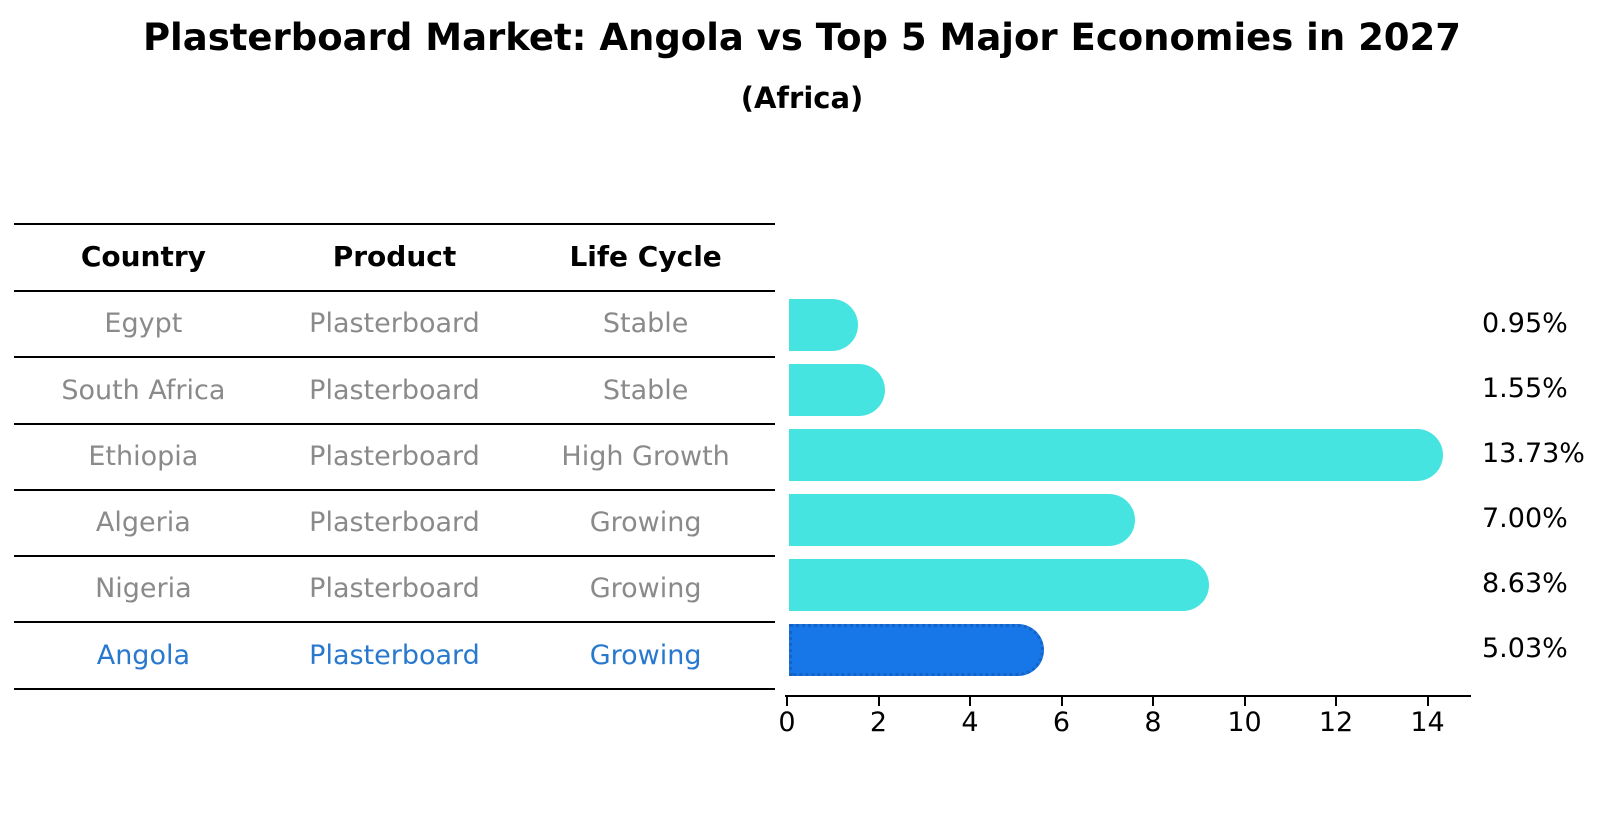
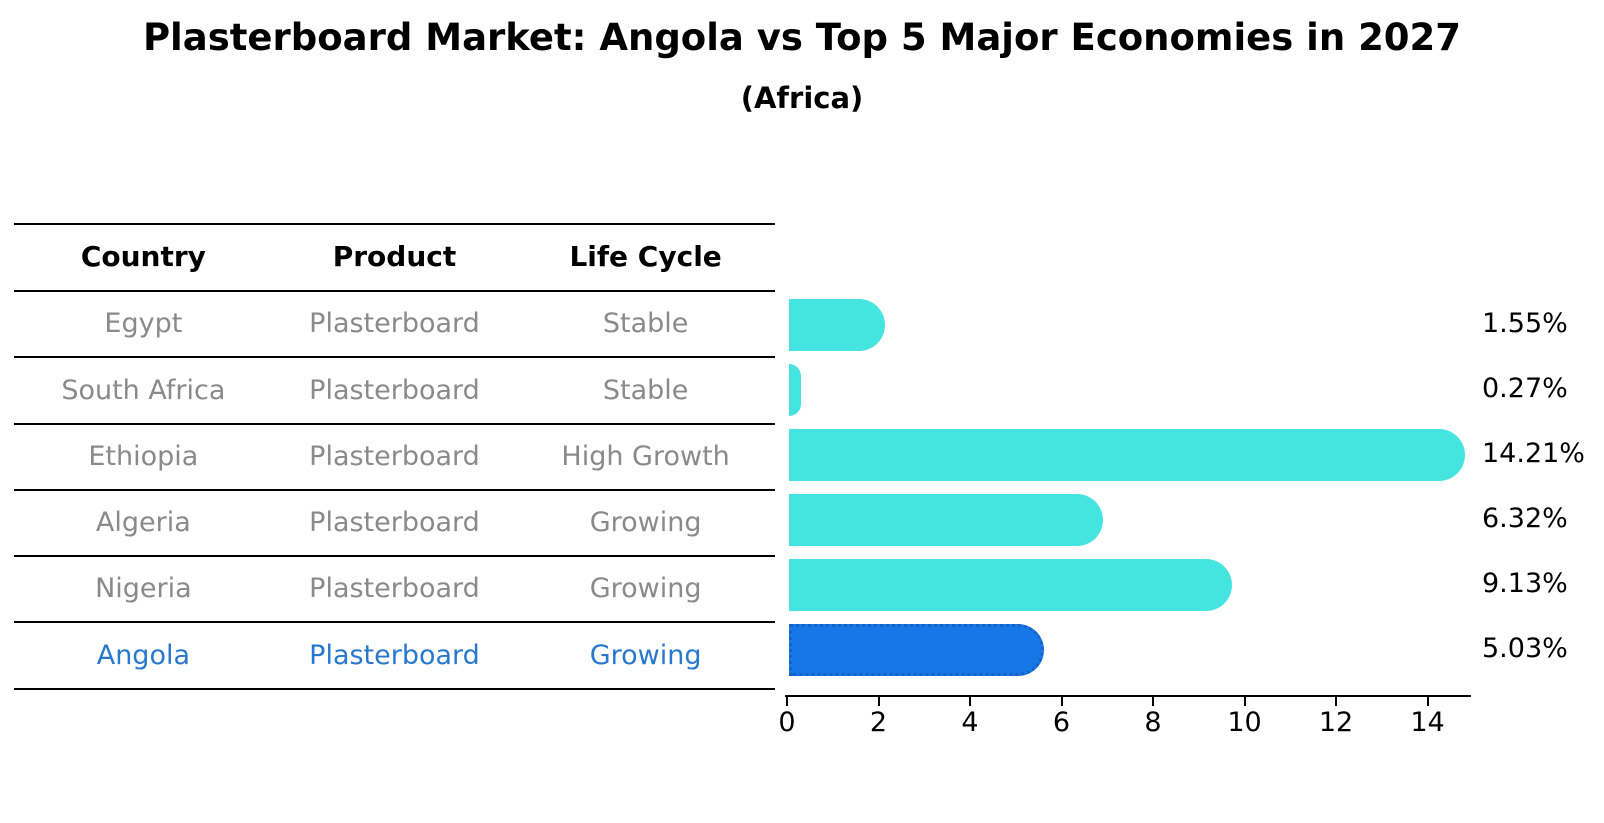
Egypt: 0.95% -> 1.55%
South Africa: 1.55% -> 0.27%
Ethiopia: 13.73% -> 14.21%
Algeria: 7.00% -> 6.32%
Nigeria: 8.63% -> 9.13%
